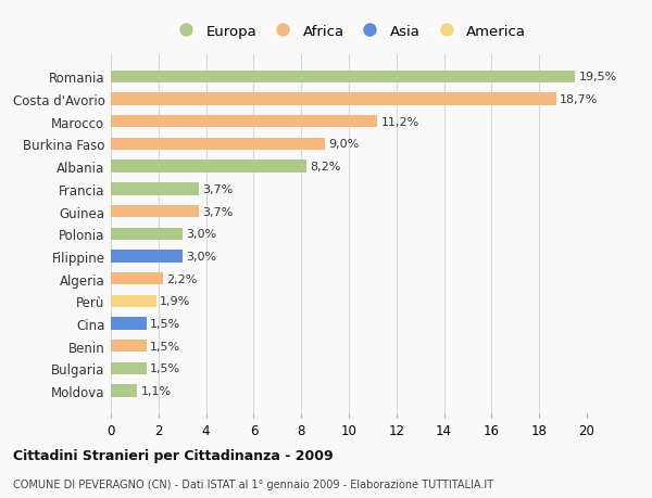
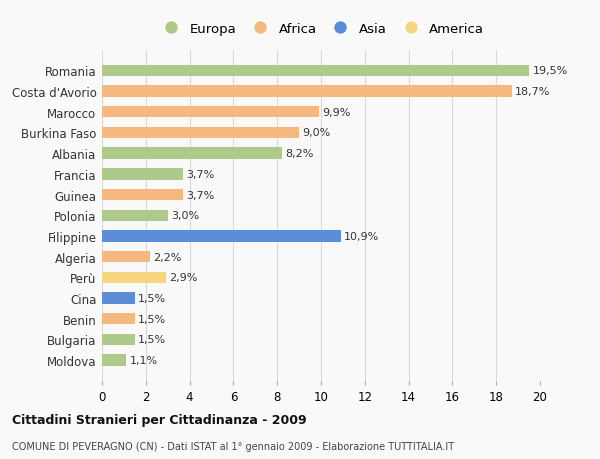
Marocco: 11,2% -> 9,9%
Filippine: 3,0% -> 10,9%
Perù: 1,9% -> 2,9%
